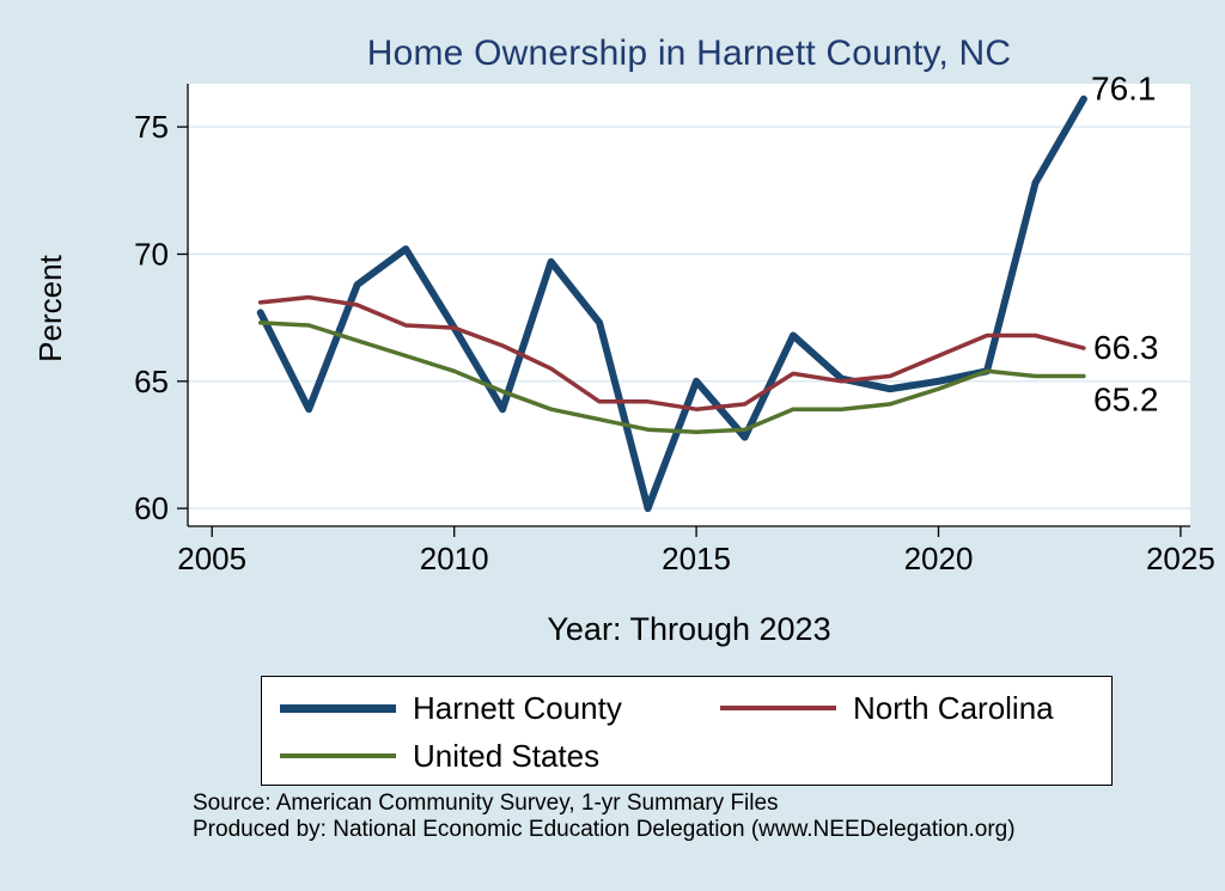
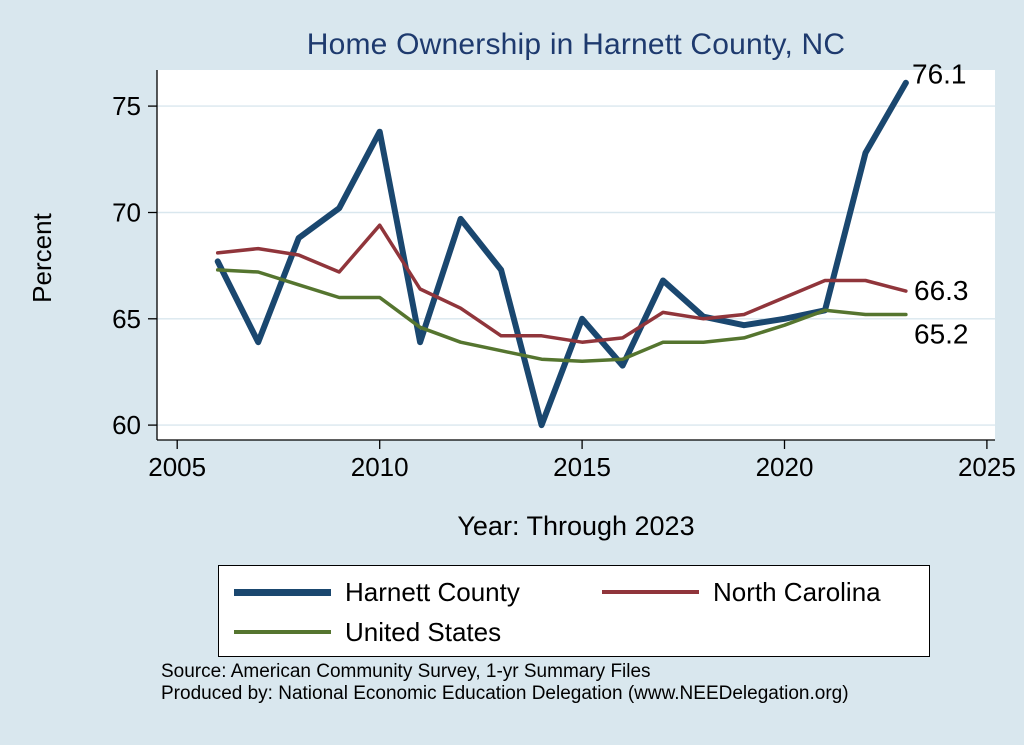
Harnett County/2010: 67.1 -> 73.8
North Carolina/2010: 67.1 -> 69.4
United States/2010: 65.4 -> 66.0
